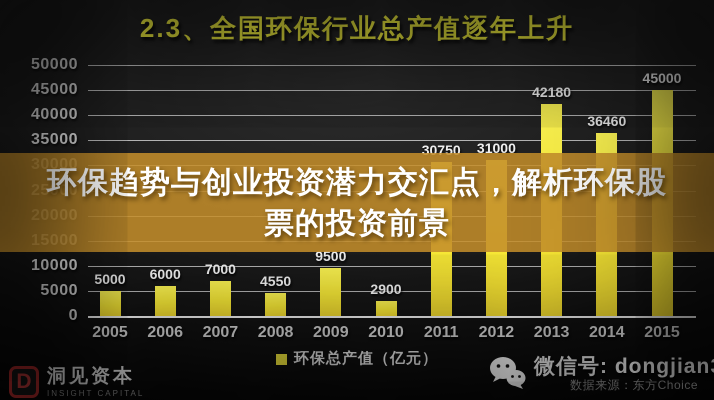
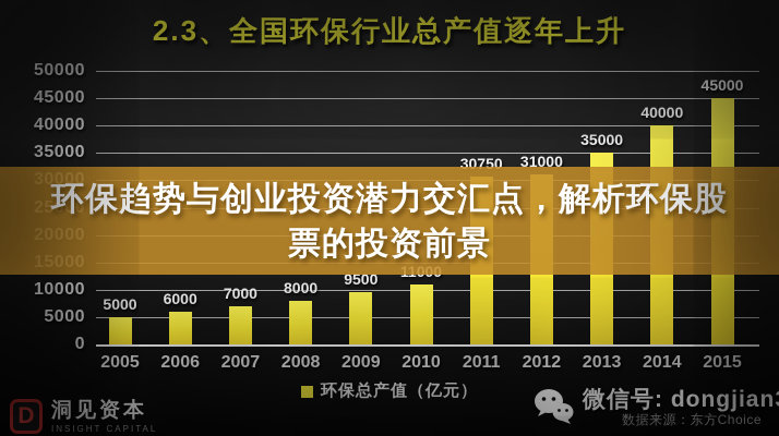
2008: 4550 -> 8000
2010: 2900 -> 11000
2013: 42180 -> 35000
2014: 36460 -> 40000
